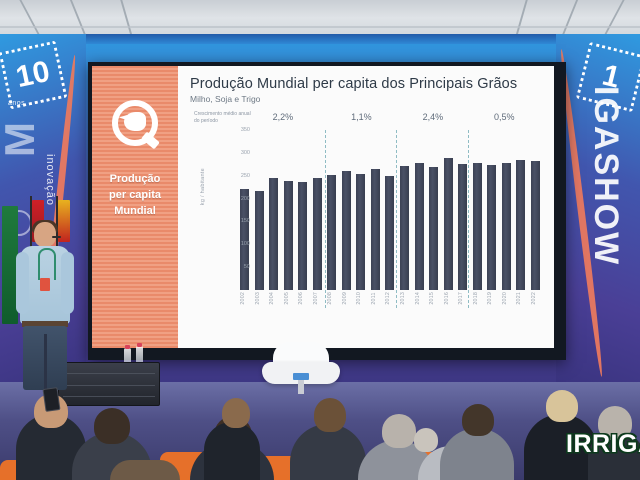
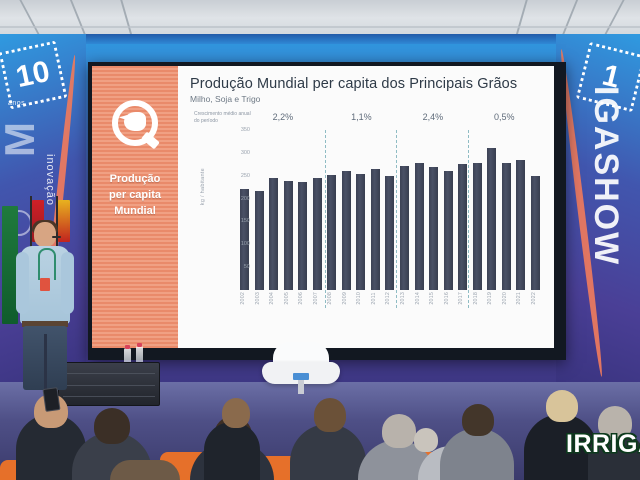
2016: 290 -> 260
2019: 270 -> 310
2022: 280 -> 250
